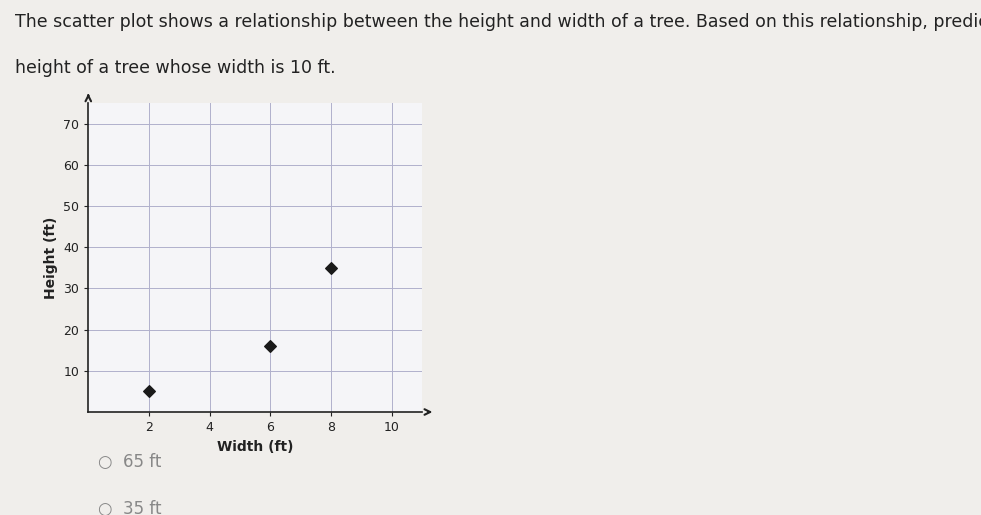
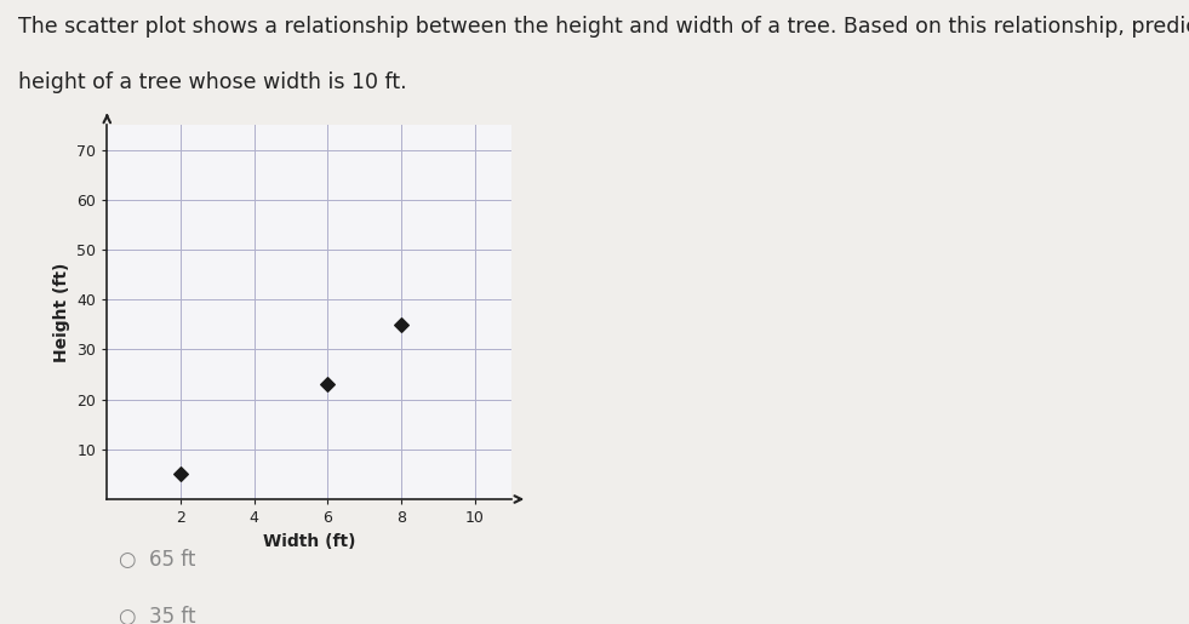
6: 16 -> 23
